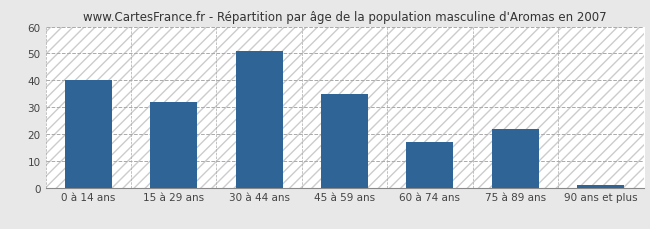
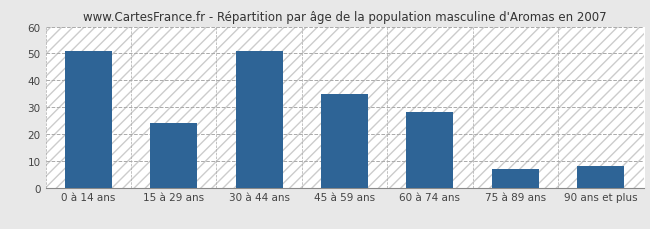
0 à 14 ans: 40 -> 51
15 à 29 ans: 32 -> 24
60 à 74 ans: 17 -> 28
75 à 89 ans: 22 -> 7
90 ans et plus: 1 -> 8
